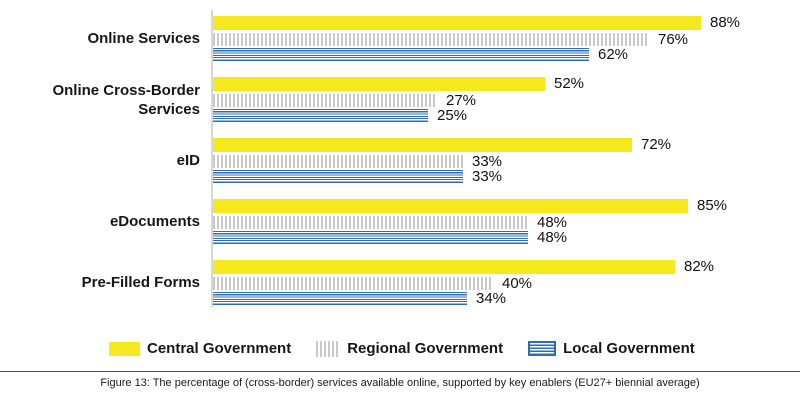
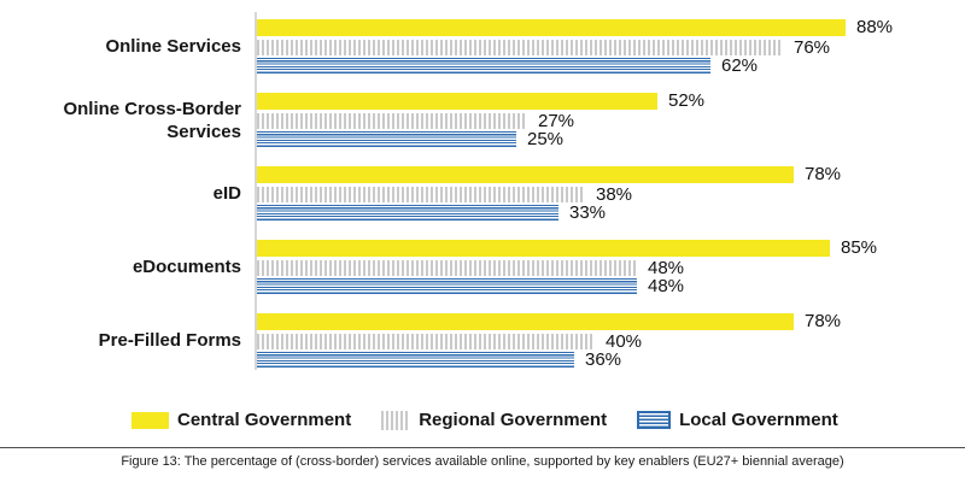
Central Government/eID: 72% -> 78%
Regional Government/eID: 33% -> 38%
Central Government/Pre-Filled Forms: 82% -> 78%
Local Government/Pre-Filled Forms: 34% -> 36%
